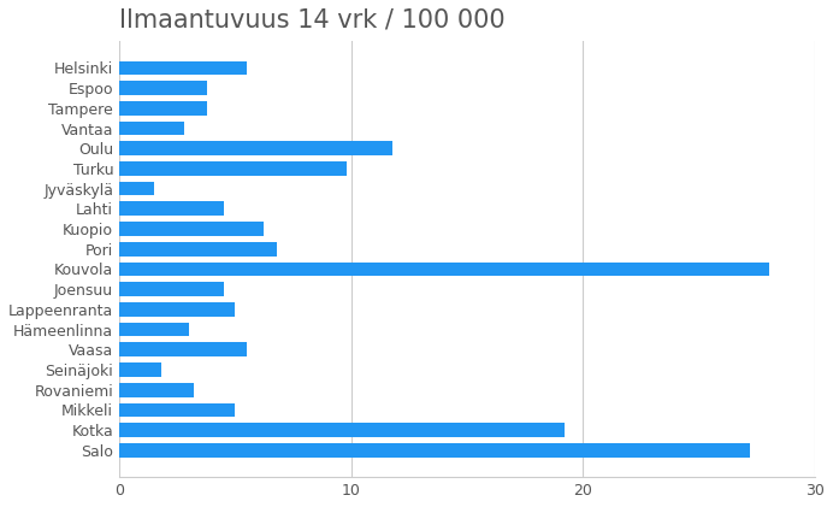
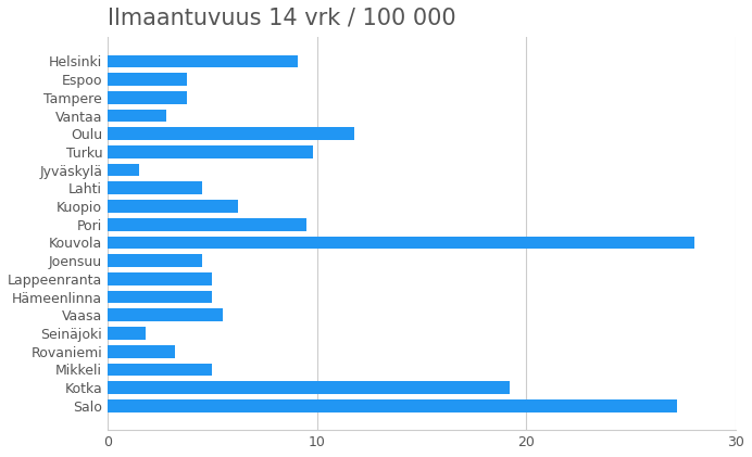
Helsinki: 5.5 -> 9.1
Pori: 6.8 -> 9.5
Hämeenlinna: 3.0 -> 5.0
